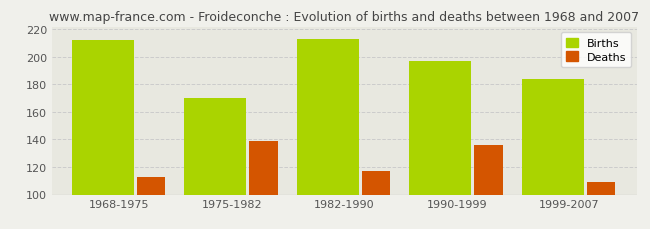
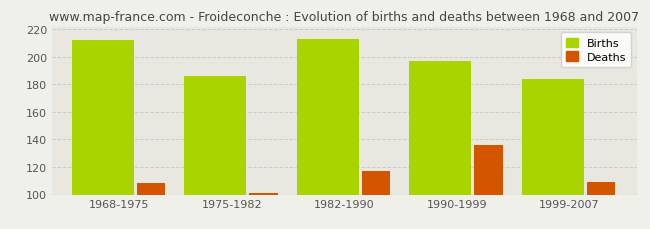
Deaths/1968-1975: 113 -> 108
Births/1975-1982: 170 -> 186
Deaths/1975-1982: 139 -> 101
